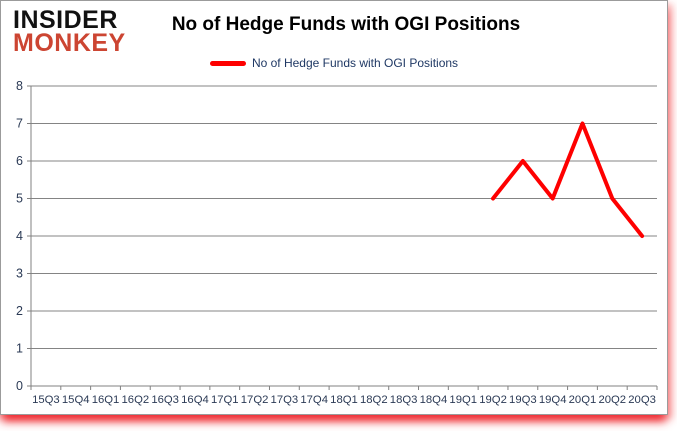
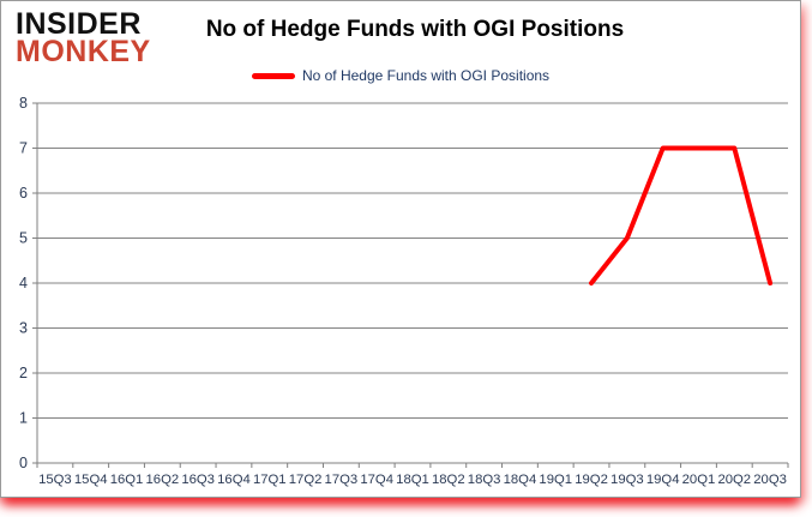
19Q2: 5 -> 4
19Q3: 6 -> 5
19Q4: 5 -> 7
20Q2: 5 -> 7
